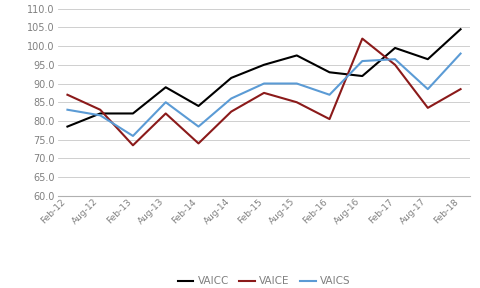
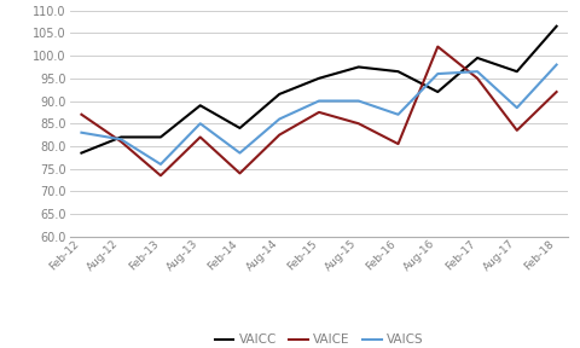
VAICE/Aug-12: 83.0 -> 81.0
VAICC/Feb-16: 93.0 -> 96.5
VAICC/Feb-18: 104.5 -> 106.5
VAICE/Feb-18: 88.5 -> 92.0
